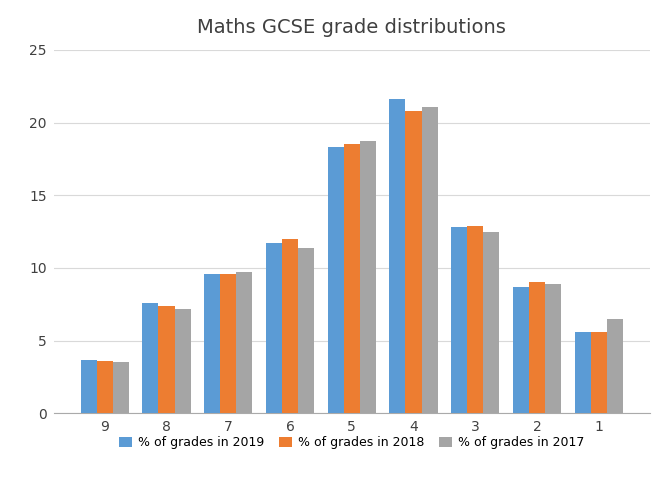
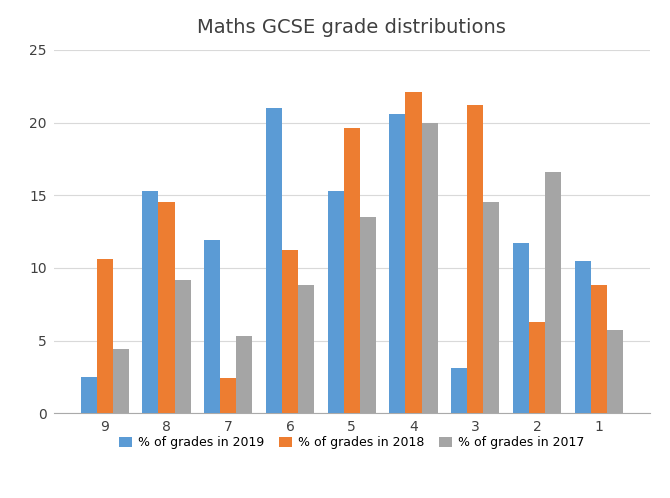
% of grades in 2019/9: 3.7 -> 2.5
% of grades in 2018/9: 3.6 -> 10.6
% of grades in 2017/9: 3.5 -> 4.4
% of grades in 2019/8: 7.6 -> 15.3
% of grades in 2018/8: 7.4 -> 14.5
% of grades in 2017/8: 7.2 -> 9.2
% of grades in 2019/7: 9.6 -> 11.9
% of grades in 2018/7: 9.6 -> 2.4
% of grades in 2017/7: 9.7 -> 5.3
% of grades in 2019/6: 11.7 -> 21.0
% of grades in 2018/6: 12.0 -> 11.2
% of grades in 2017/6: 11.4 -> 8.8
% of grades in 2019/5: 18.3 -> 15.3
% of grades in 2018/5: 18.5 -> 19.6
% of grades in 2017/5: 18.7 -> 13.5
% of grades in 2019/4: 21.6 -> 20.6
% of grades in 2018/4: 20.8 -> 22.1
% of grades in 2017/4: 21.1 -> 20.0
% of grades in 2019/3: 12.8 -> 3.1
% of grades in 2018/3: 12.9 -> 21.2
% of grades in 2017/3: 12.5 -> 14.5
% of grades in 2019/2: 8.7 -> 11.7
% of grades in 2018/2: 9.0 -> 6.3
% of grades in 2017/2: 8.9 -> 16.6
% of grades in 2019/1: 5.6 -> 10.5
% of grades in 2018/1: 5.6 -> 8.8
% of grades in 2017/1: 6.5 -> 5.7
